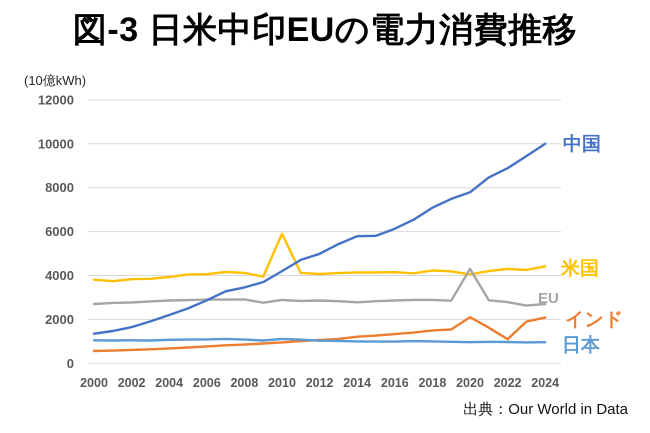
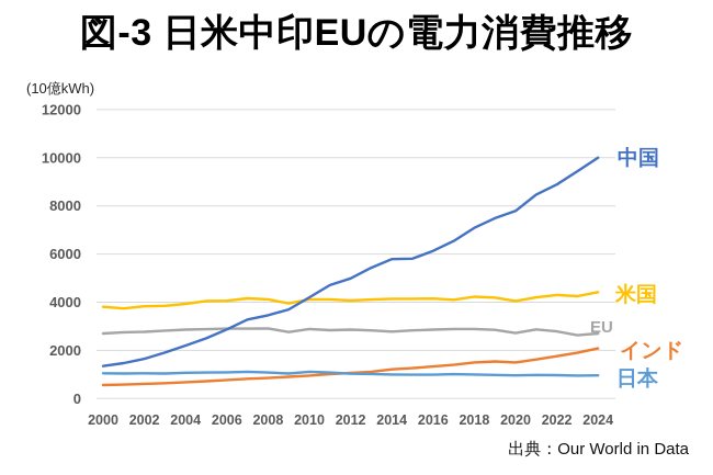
米国/2010: 5900 -> 4100
EU/2020: 4300 -> 2700
インド/2020: 2100 -> 1500
インド/2022: 1100 -> 1800
